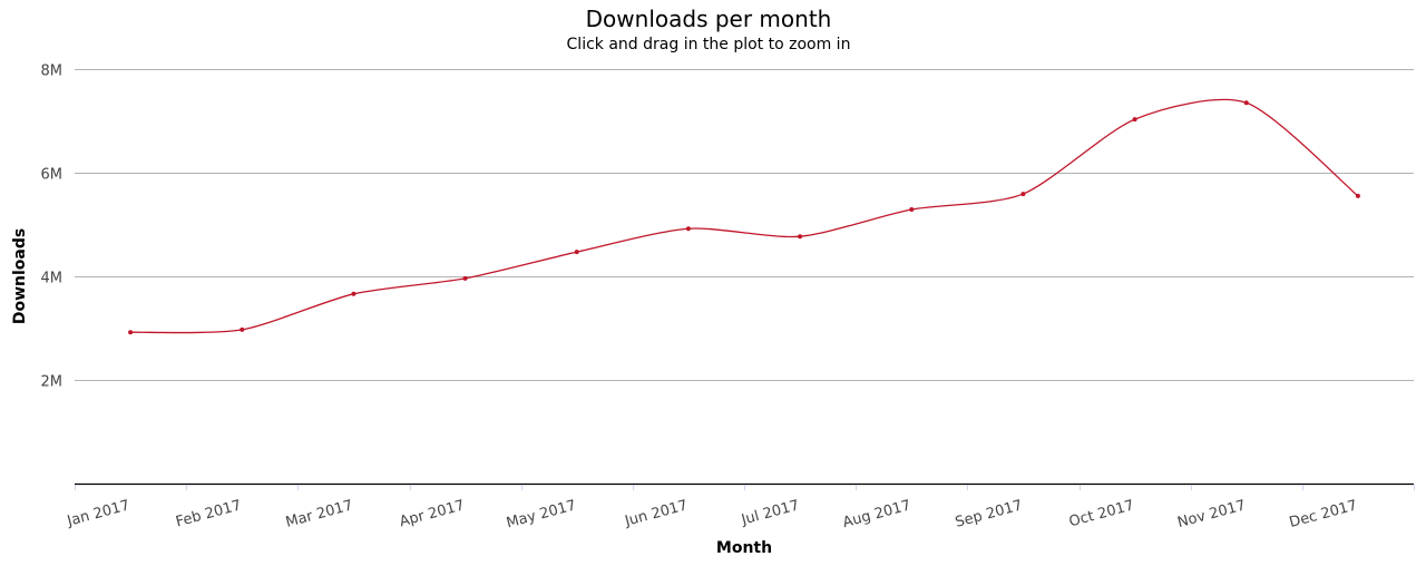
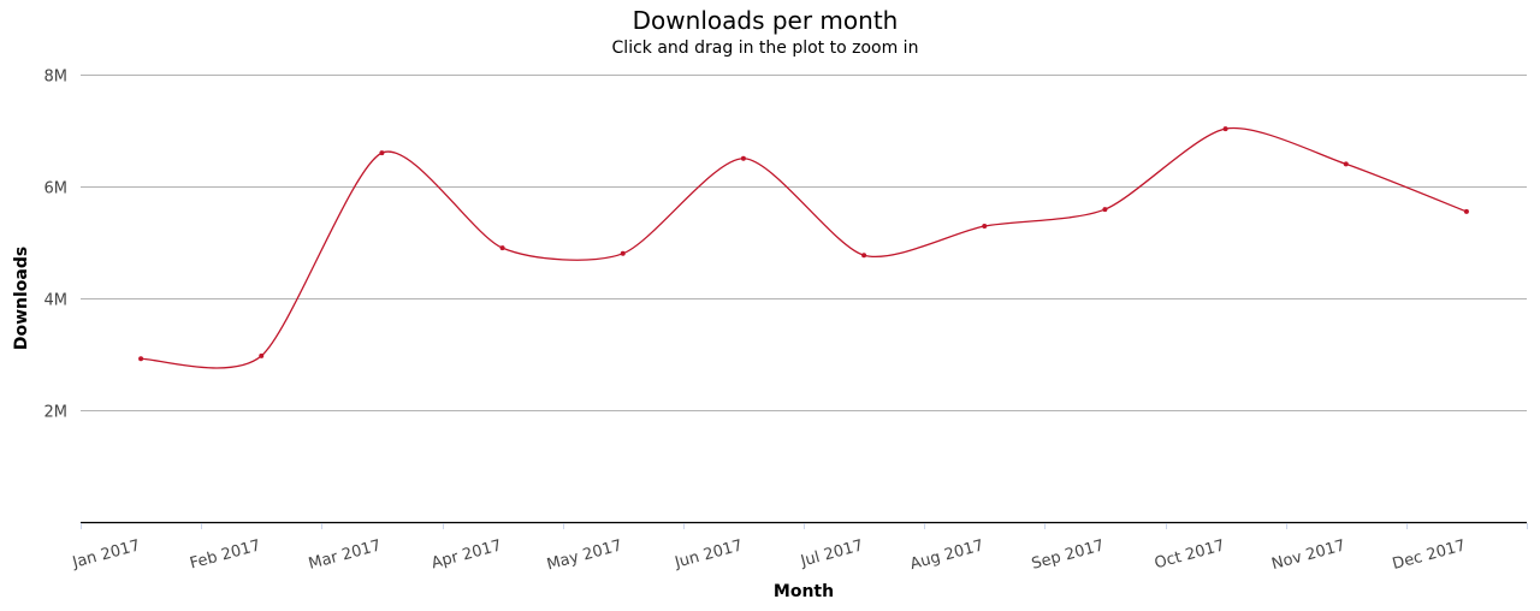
Mar 2017: 3.7M -> 6.6M
Apr 2017: 4.0M -> 4.9M
May 2017: 4.5M -> 4.8M
Jun 2017: 4.9M -> 6.5M
Nov 2017: 7.4M -> 6.4M
